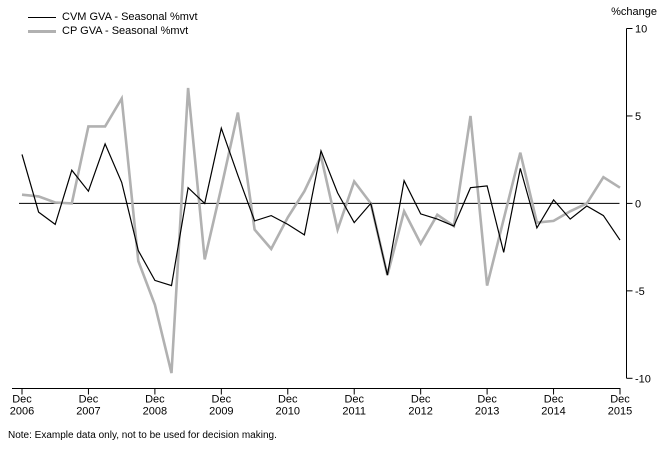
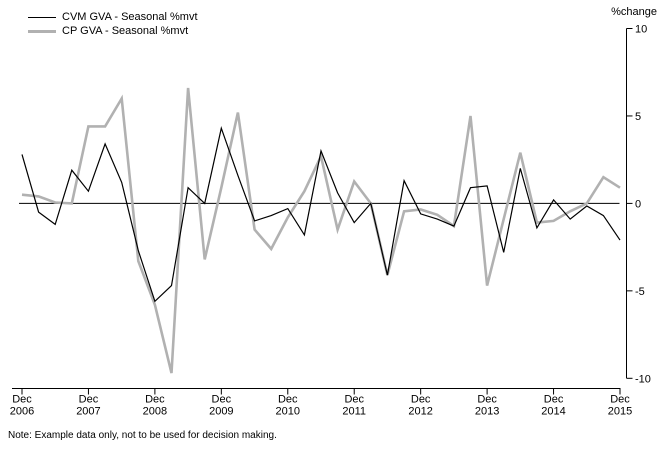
CVM GVA - Seasonal %mvt/Dec 2008: -4.4 -> -5.6
CVM GVA - Seasonal %mvt/Dec 2010: -1.2 -> -0.3
CP GVA - Seasonal %mvt/Dec 2012: -2.3 -> -0.3
